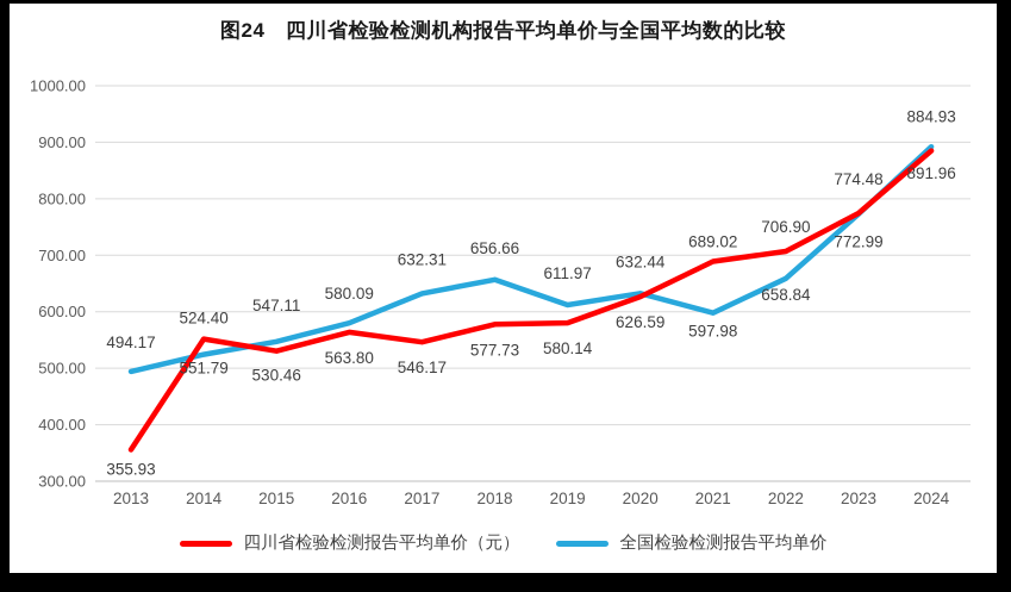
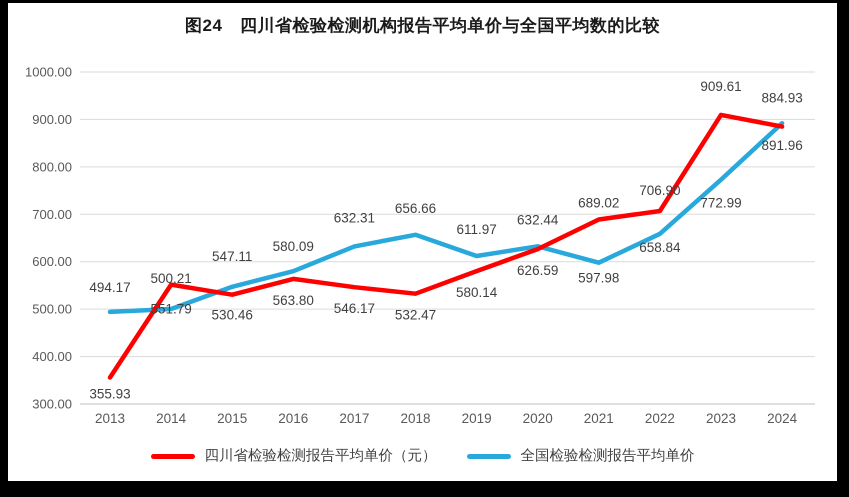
全国检验检测报告平均单价/2014: 524.40 -> 500.21
四川省检验检测报告平均单价（元）/2018: 577.73 -> 532.47
四川省检验检测报告平均单价（元）/2023: 774.48 -> 909.61
